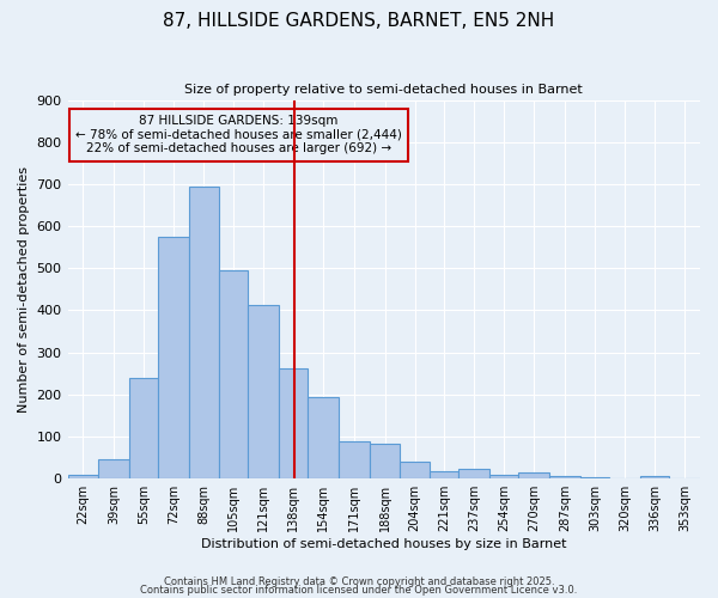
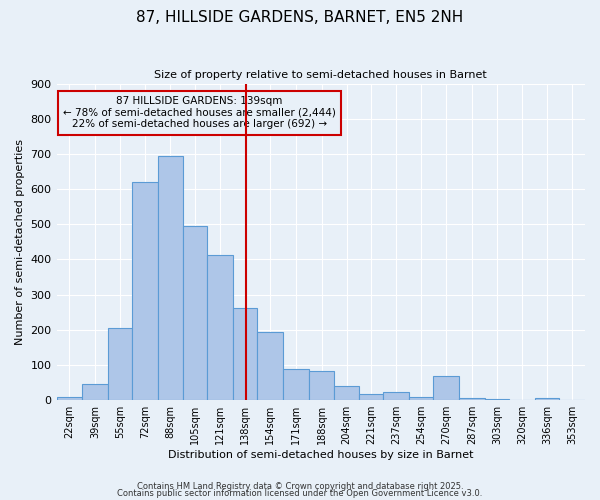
55sqm: 238 -> 205
72sqm: 575 -> 620
270sqm: 14 -> 70
